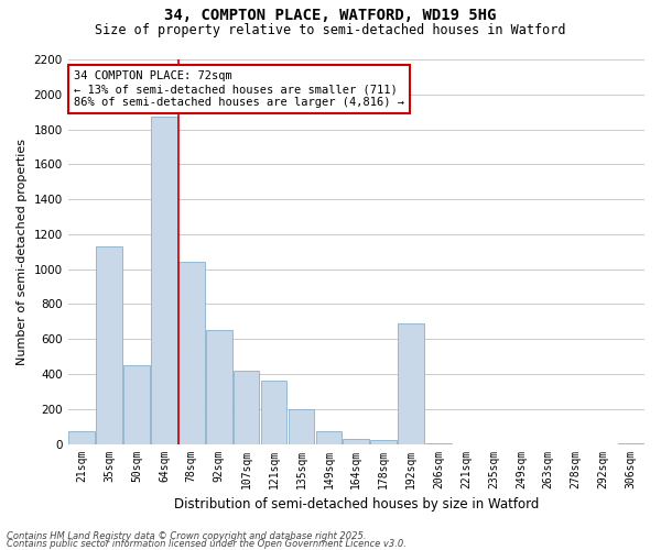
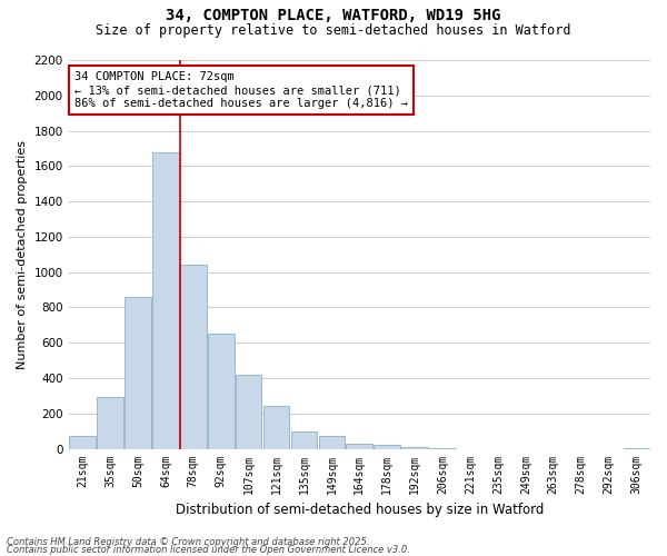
35sqm: 1130 -> 290
50sqm: 450 -> 860
64sqm: 1870 -> 1680
121sqm: 360 -> 240
135sqm: 200 -> 100
192sqm: 690 -> 10
